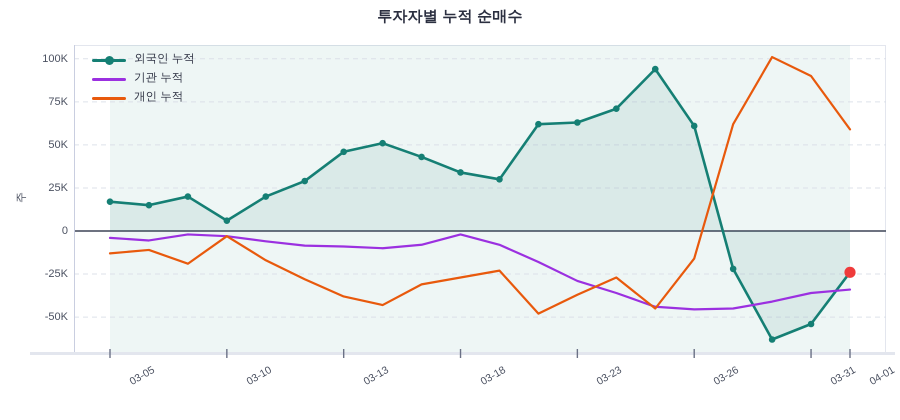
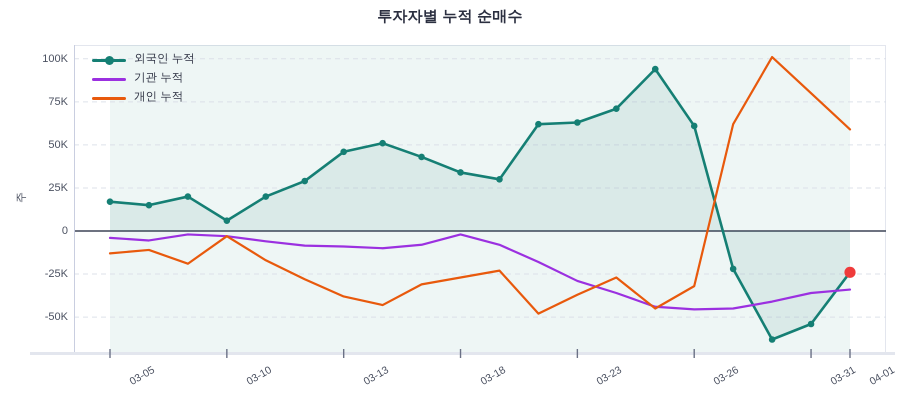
개인 누적/03-26: -16K -> -32K
개인 누적/03-31: 90K -> 80K
